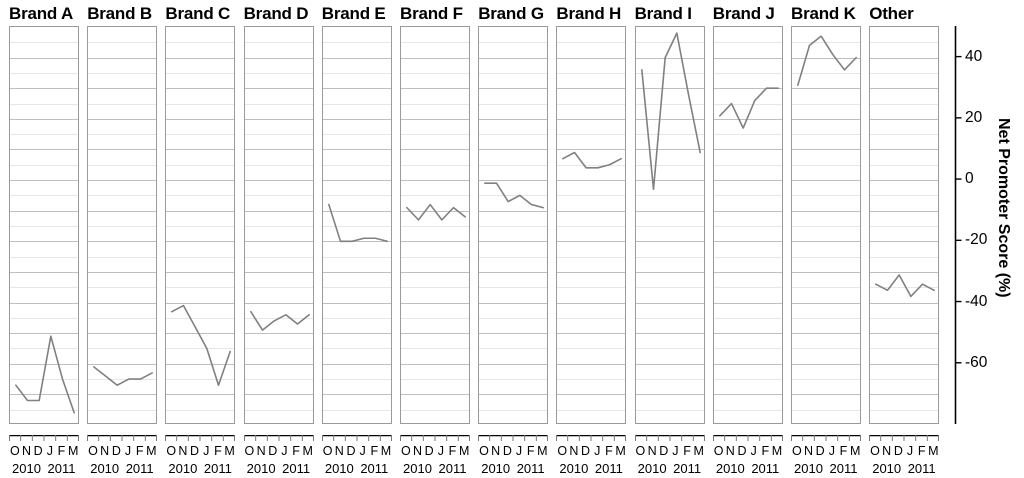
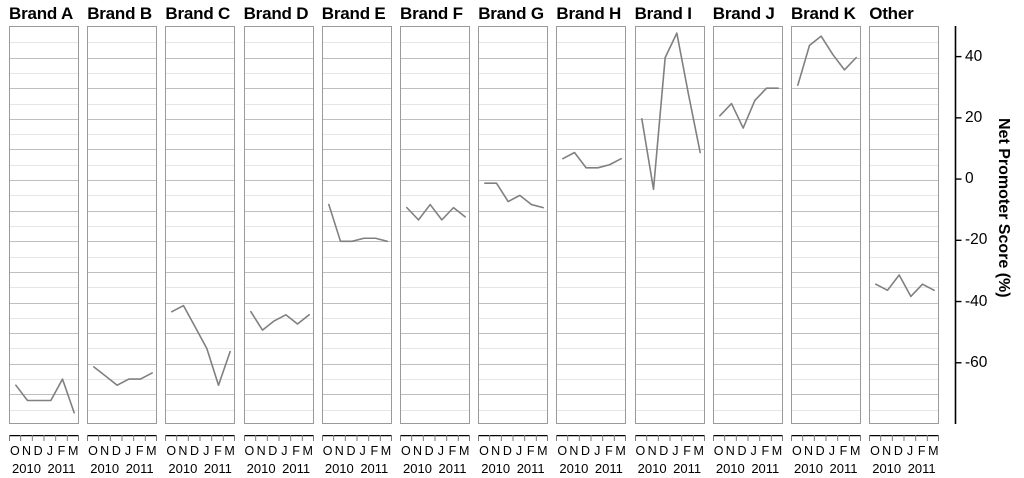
Brand I/O: 36 -> 20
Brand A/J: -51 -> -72
